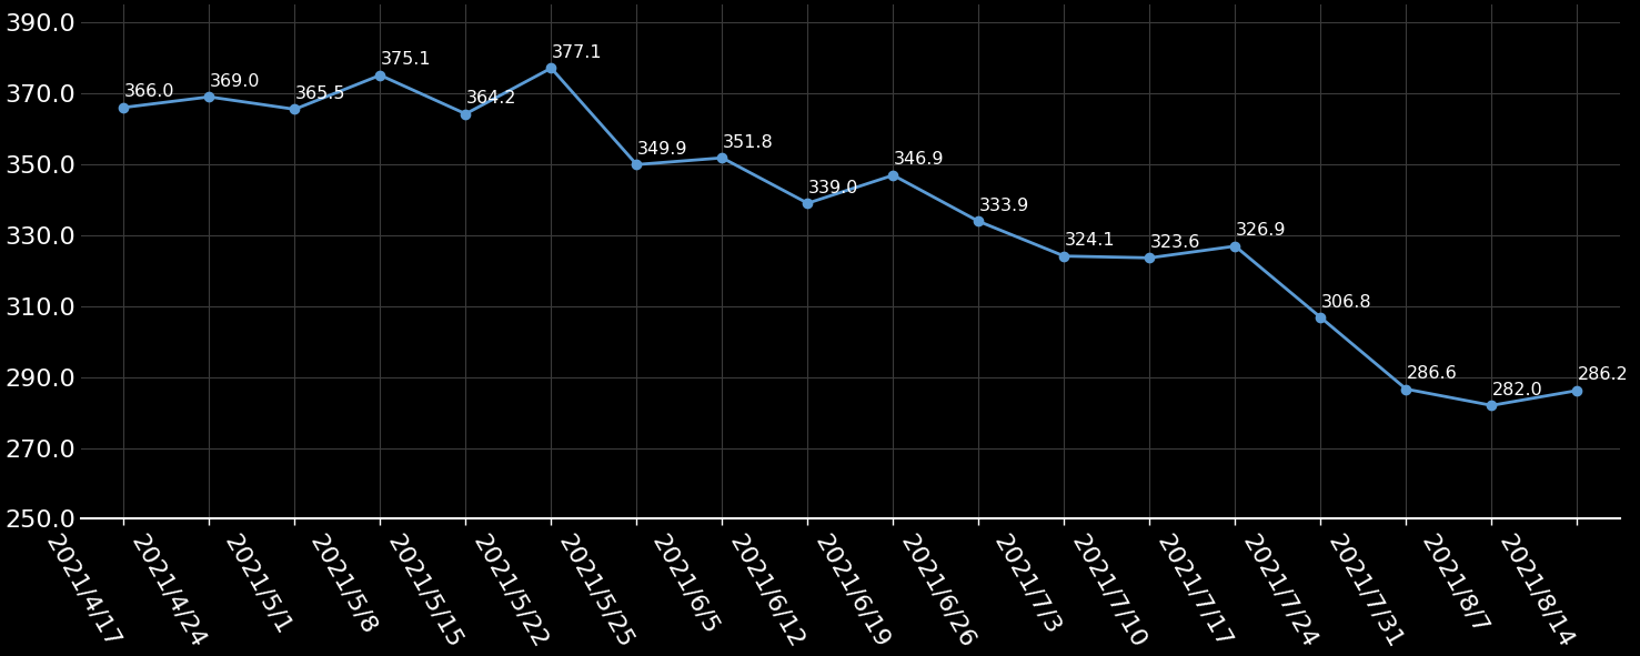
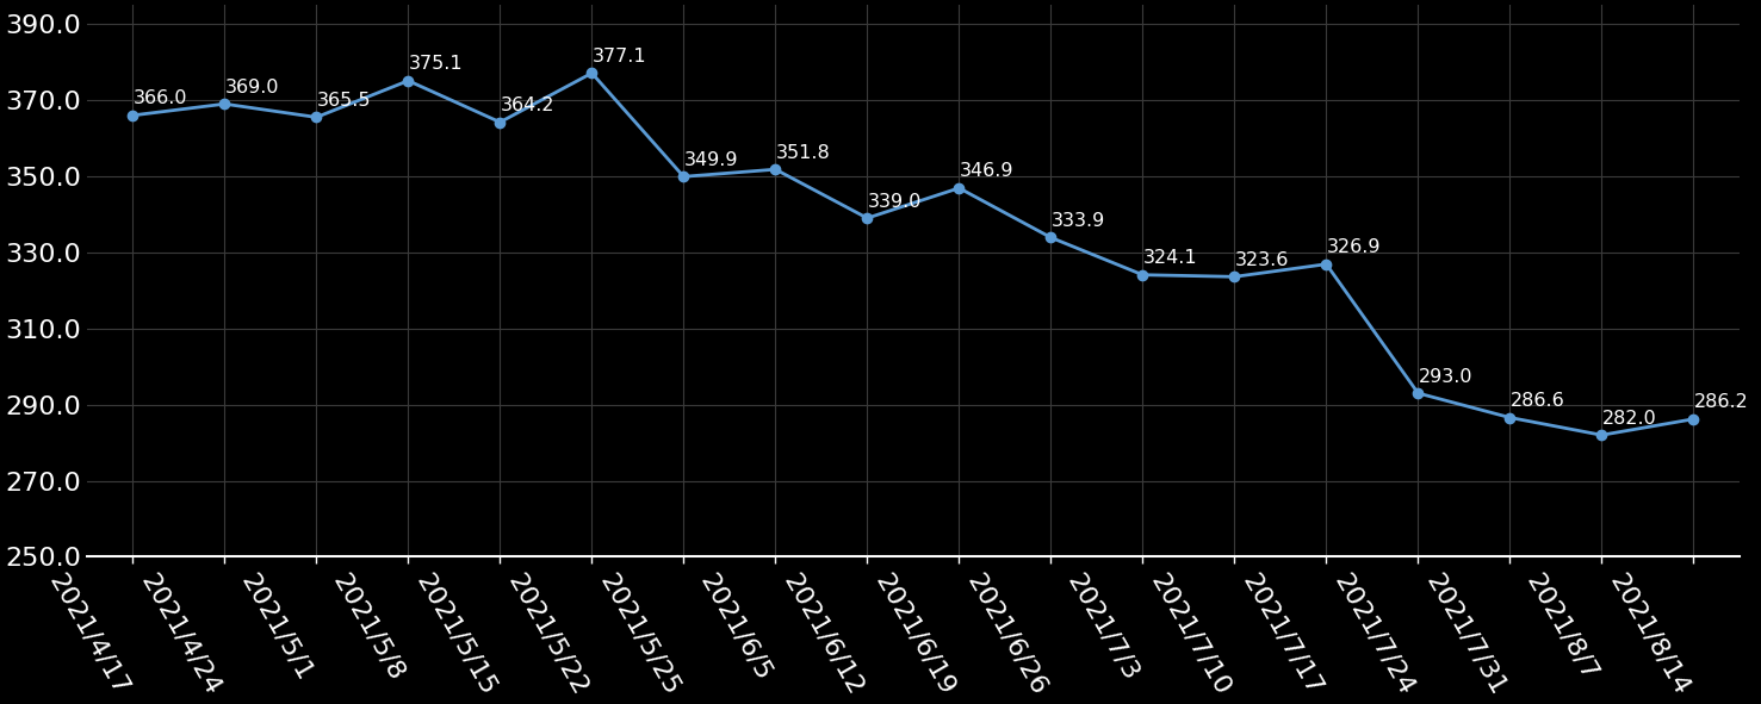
2021/7/24: 306.8 -> 293.0
